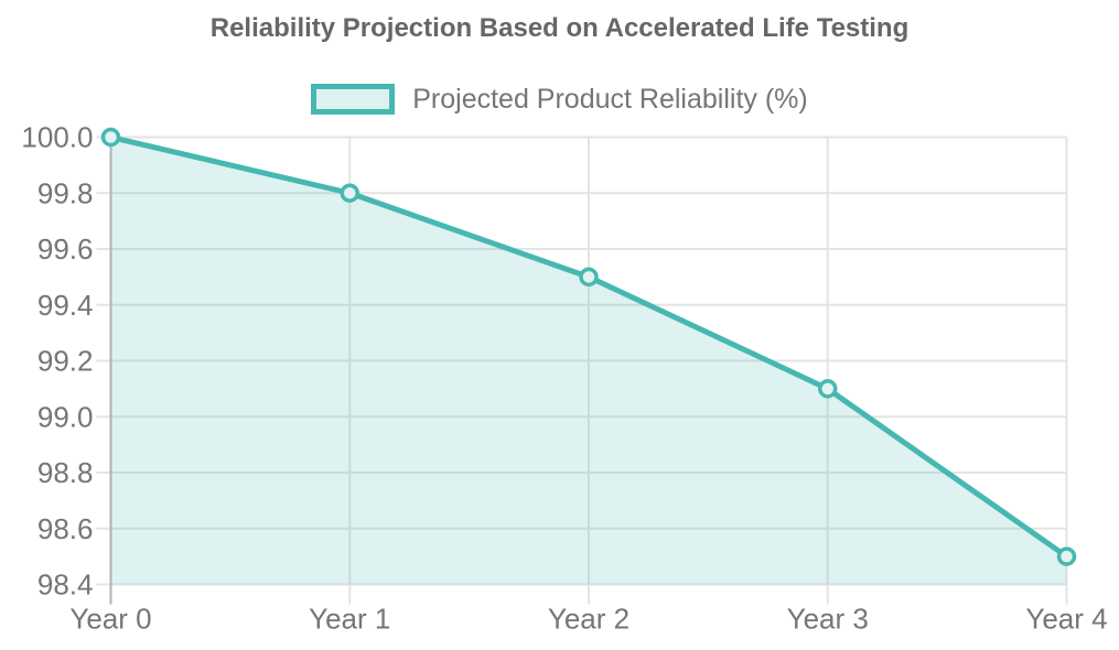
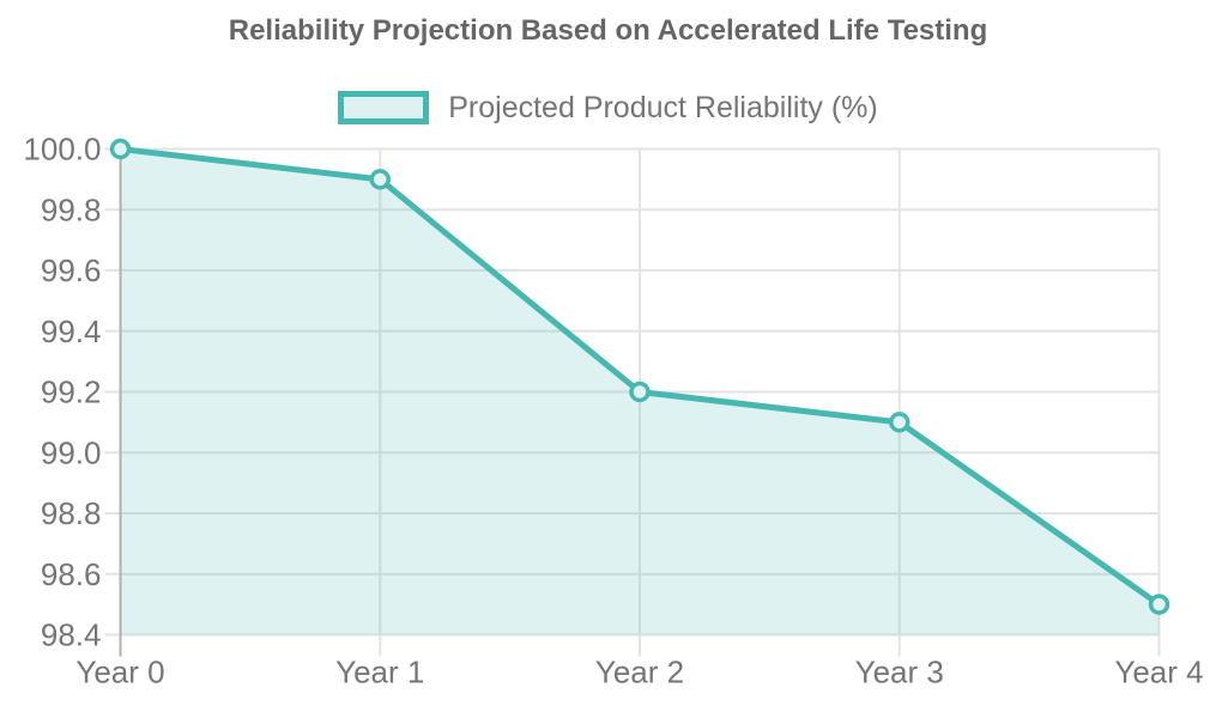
Year 1: 99.8 -> 99.9
Year 2: 99.5 -> 99.2
